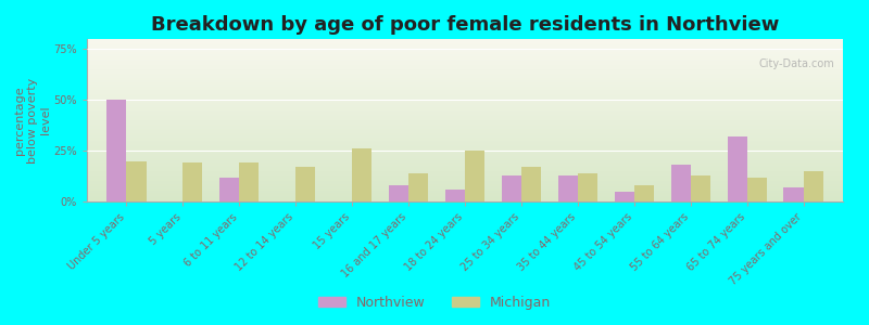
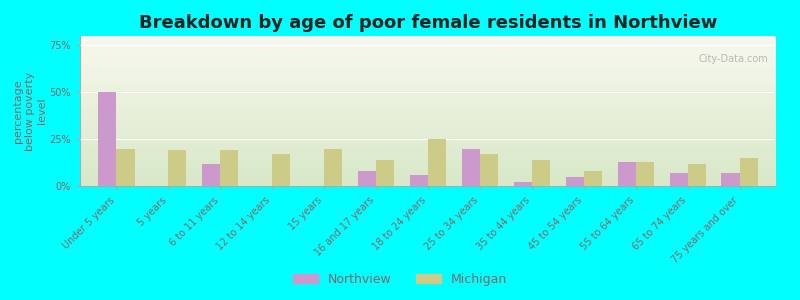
Michigan/15 years: 26% -> 20%
Northview/25 to 34 years: 13% -> 20%
Northview/35 to 44 years: 13% -> 2%
Northview/55 to 64 years: 18% -> 13%
Northview/65 to 74 years: 32% -> 7%
